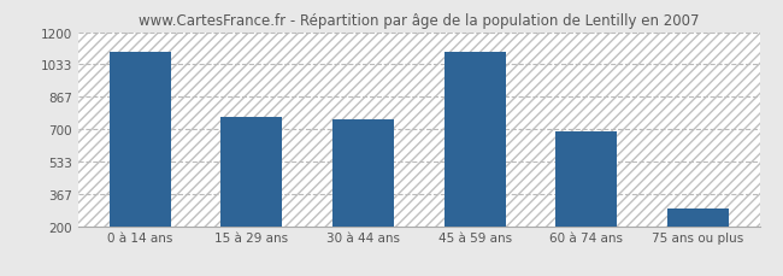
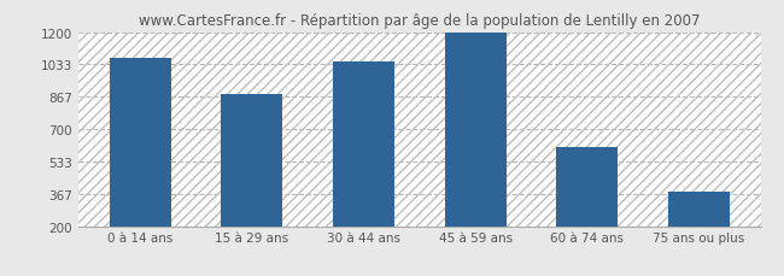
0 à 14 ans: 1100 -> 1070
15 à 29 ans: 760 -> 880
30 à 44 ans: 750 -> 1050
45 à 59 ans: 1100 -> 1200
60 à 74 ans: 690 -> 610
75 ans ou plus: 290 -> 380
